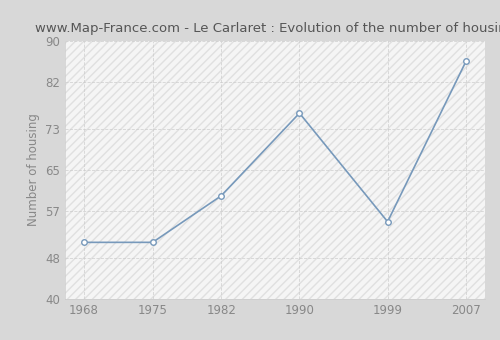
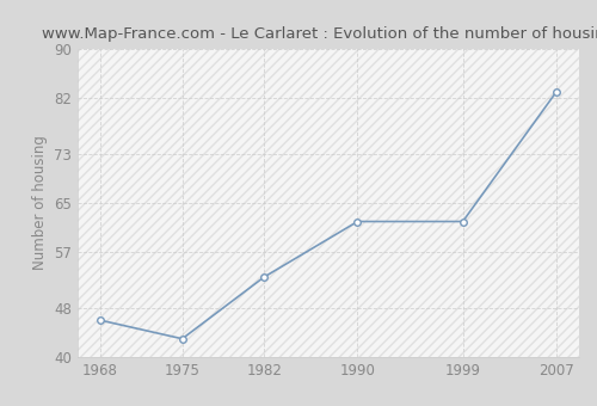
1968: 51 -> 46
1975: 51 -> 43
1982: 60 -> 53
1990: 76 -> 62
1999: 55 -> 62
2007: 86 -> 83
